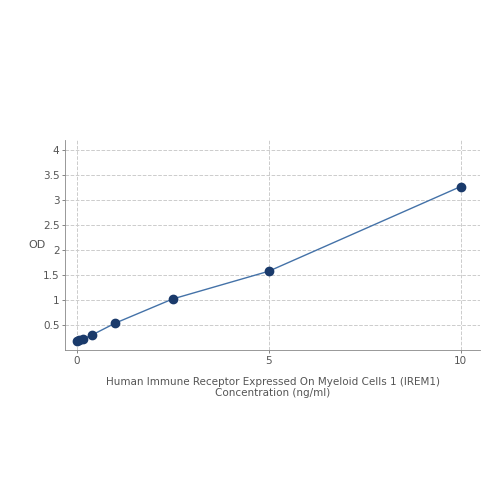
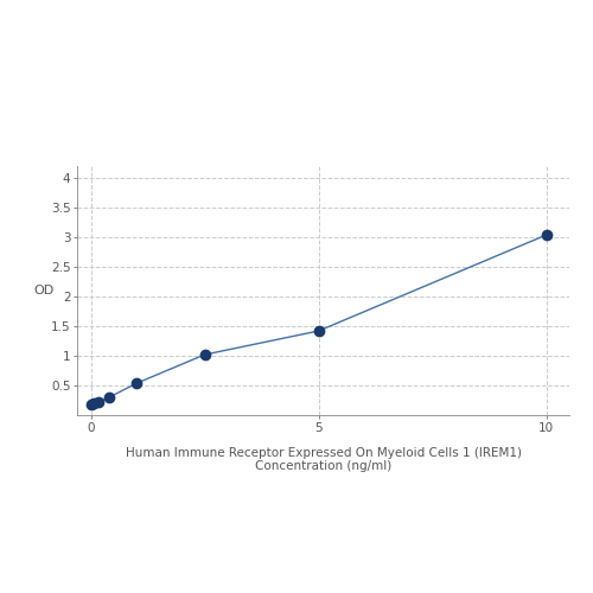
5: 1.57 -> 1.42
10: 3.27 -> 3.04
